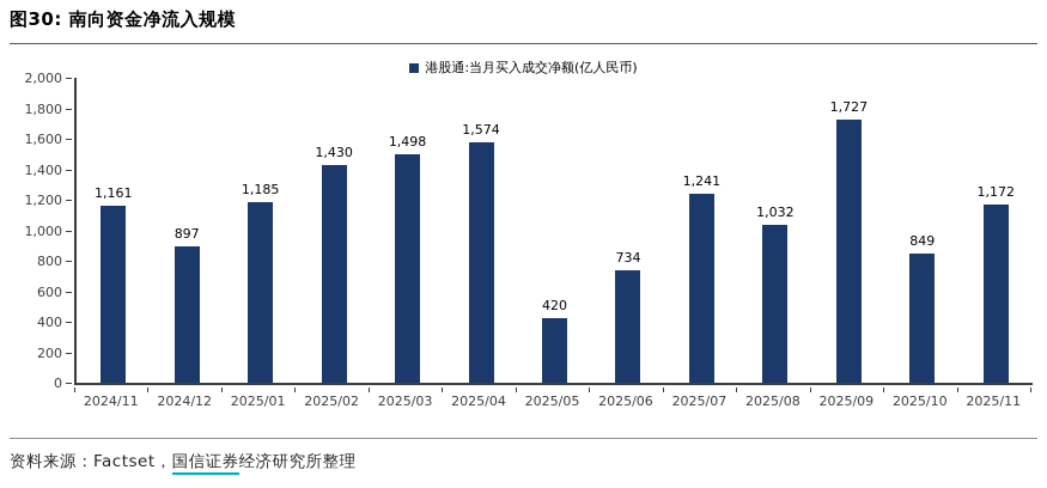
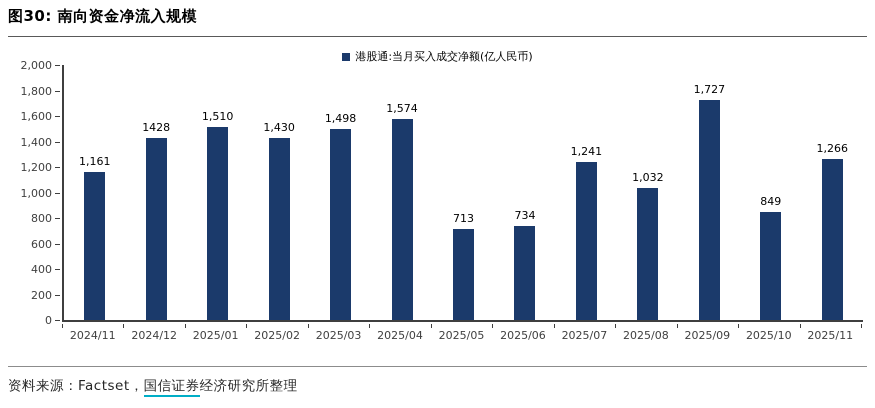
2024/12: 897 -> 1428
2025/01: 1,185 -> 1,510
2025/05: 420 -> 713
2025/11: 1,172 -> 1,266
